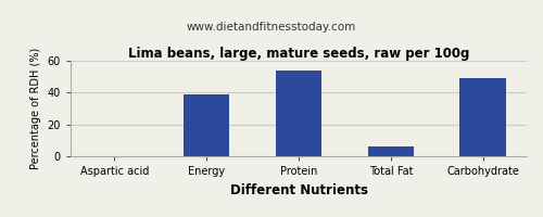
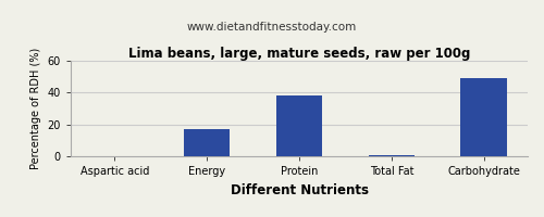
Energy: 39 -> 17
Protein: 54 -> 38
Total Fat: 6 -> 1
